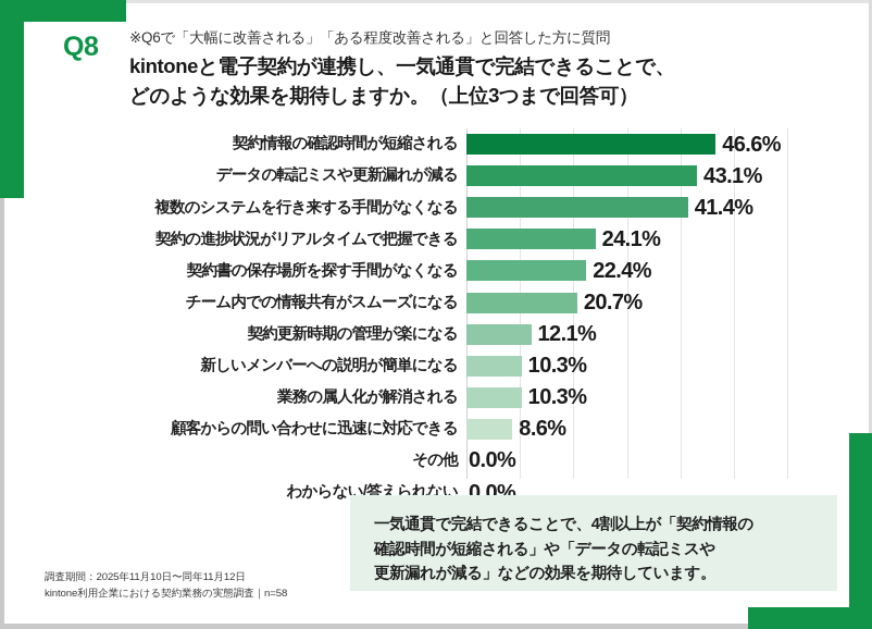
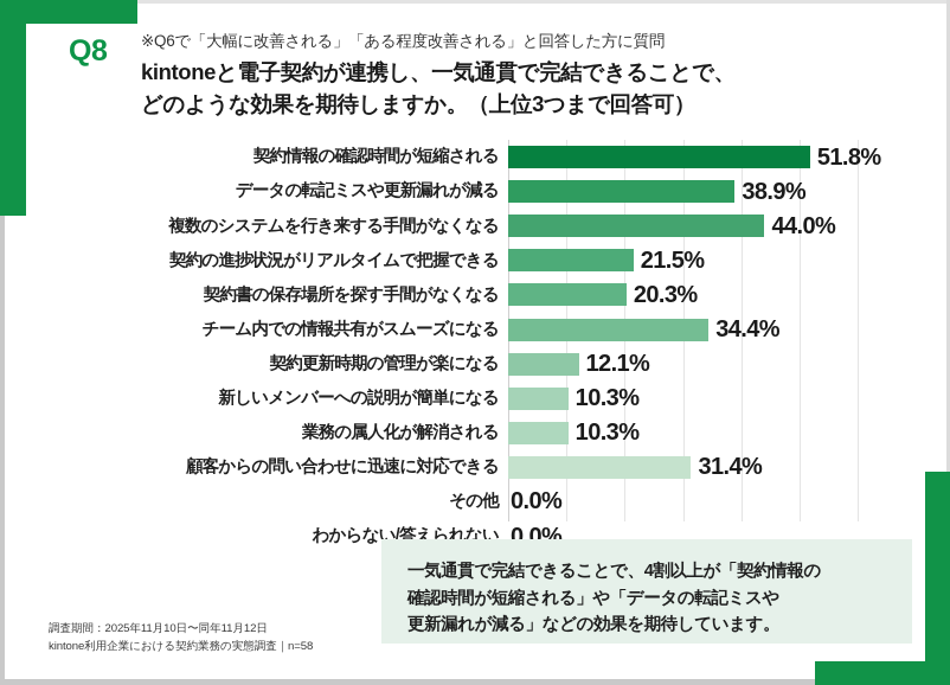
契約情報の確認時間が短縮される: 46.6% -> 51.8%
データの転記ミスや更新漏れが減る: 43.1% -> 38.9%
複数のシステムを行き来する手間がなくなる: 41.4% -> 44.0%
契約の進捗状況がリアルタイムで把握できる: 24.1% -> 21.5%
契約書の保存場所を探す手間がなくなる: 22.4% -> 20.3%
チーム内での情報共有がスムーズになる: 20.7% -> 34.4%
顧客からの問い合わせに迅速に対応できる: 8.6% -> 31.4%
